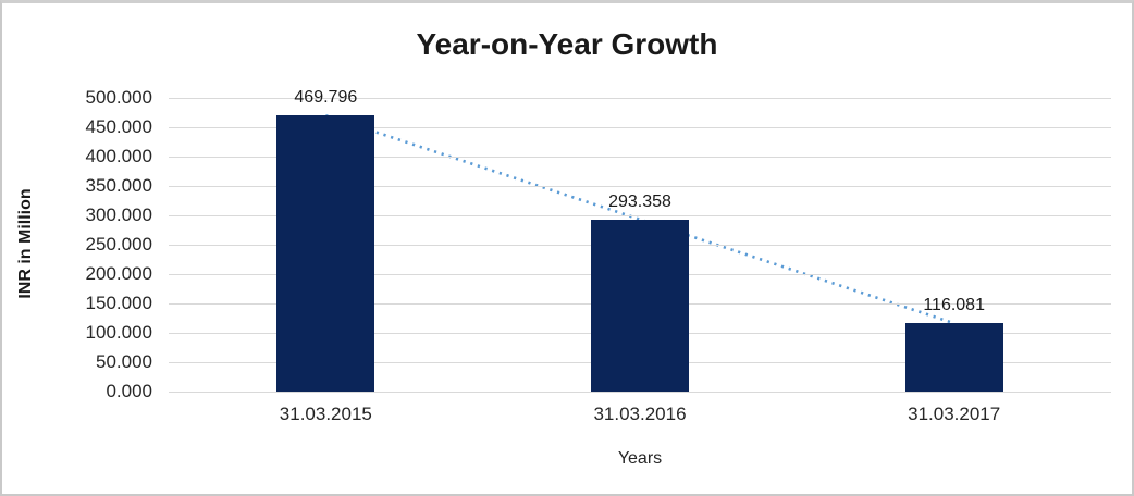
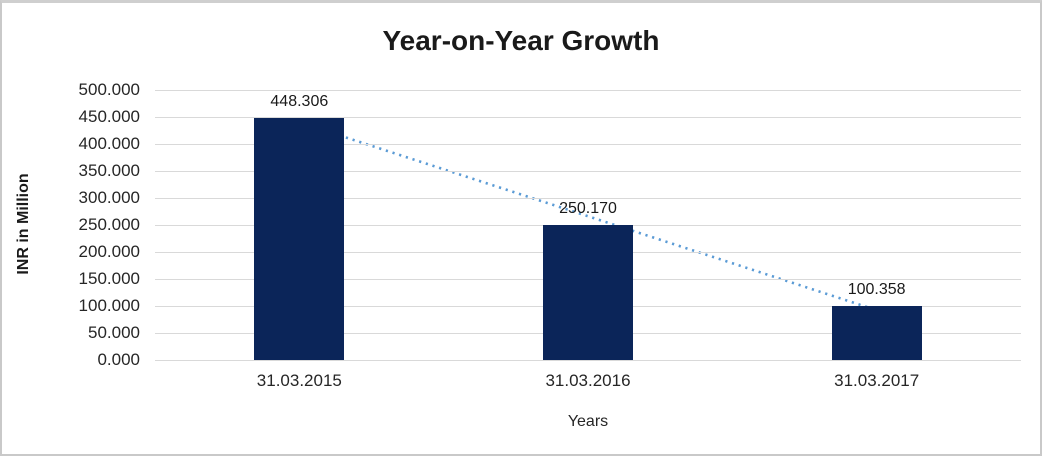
31.03.2015: 469.796 -> 448.306
31.03.2016: 293.358 -> 250.170
31.03.2017: 116.081 -> 100.358
